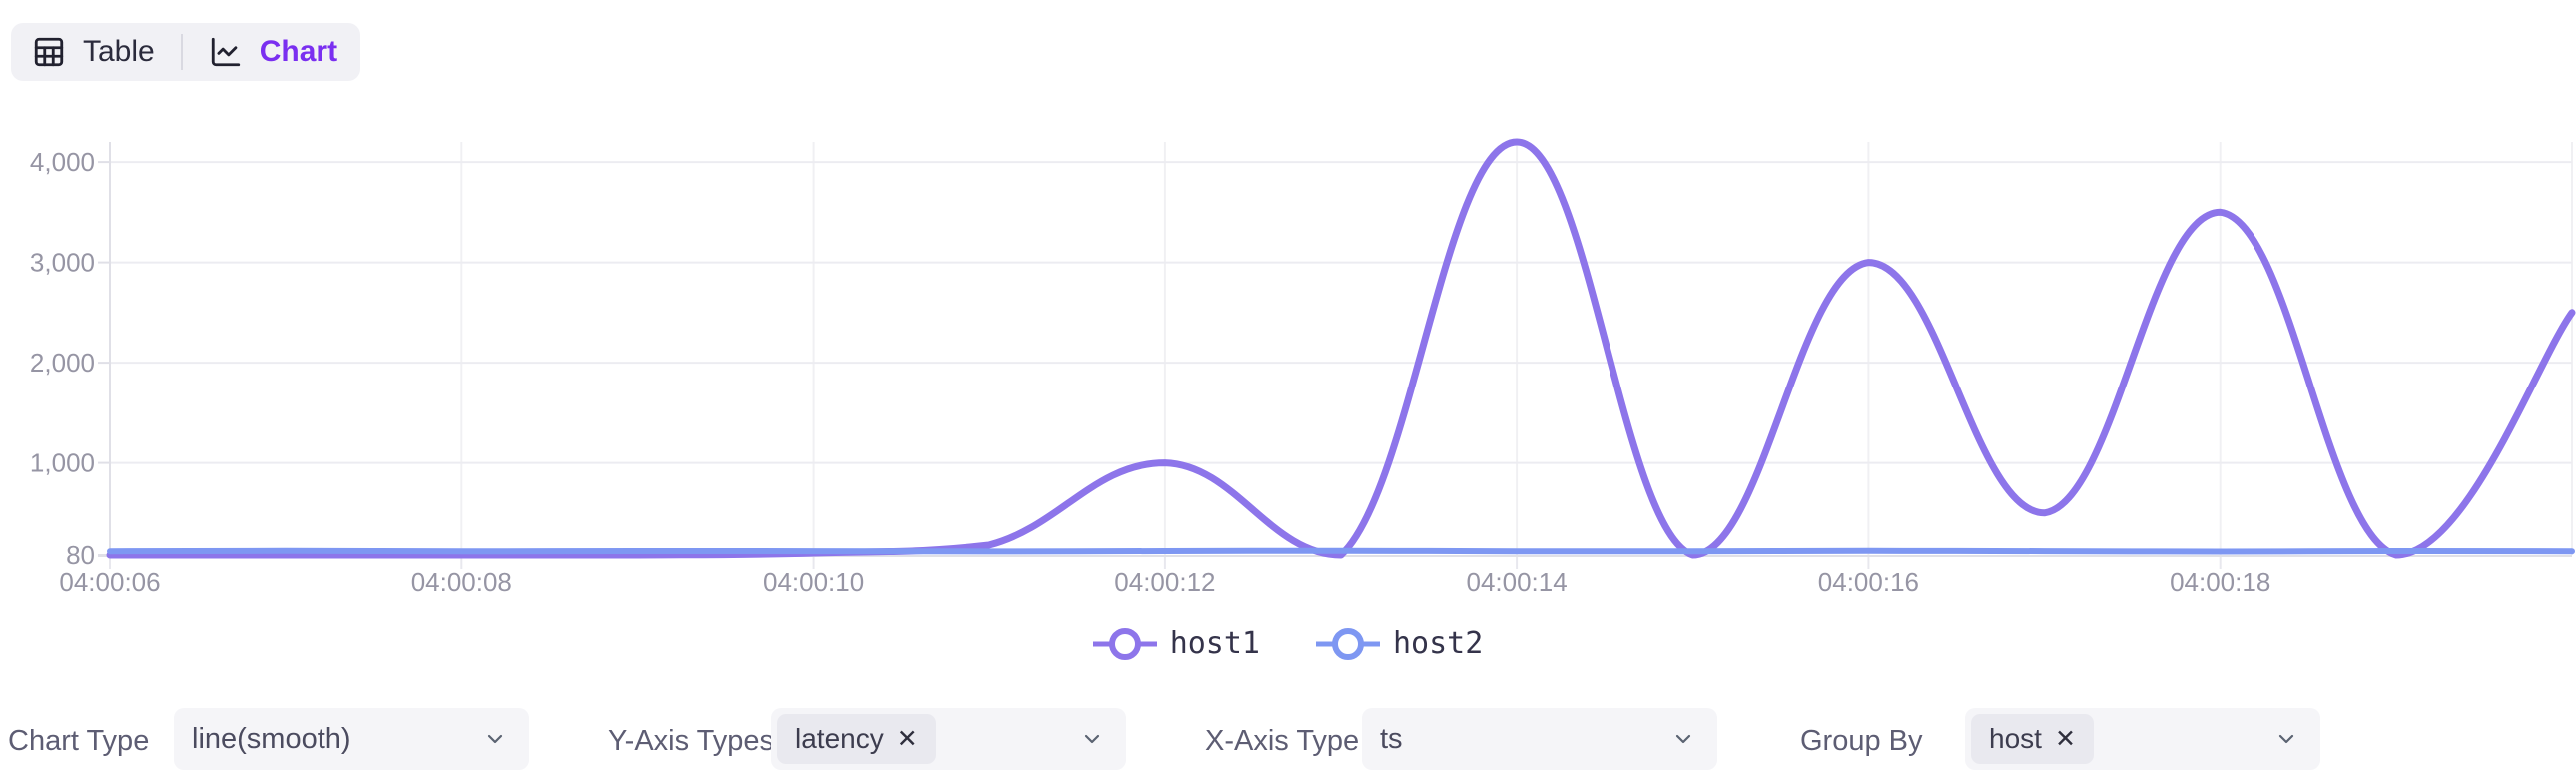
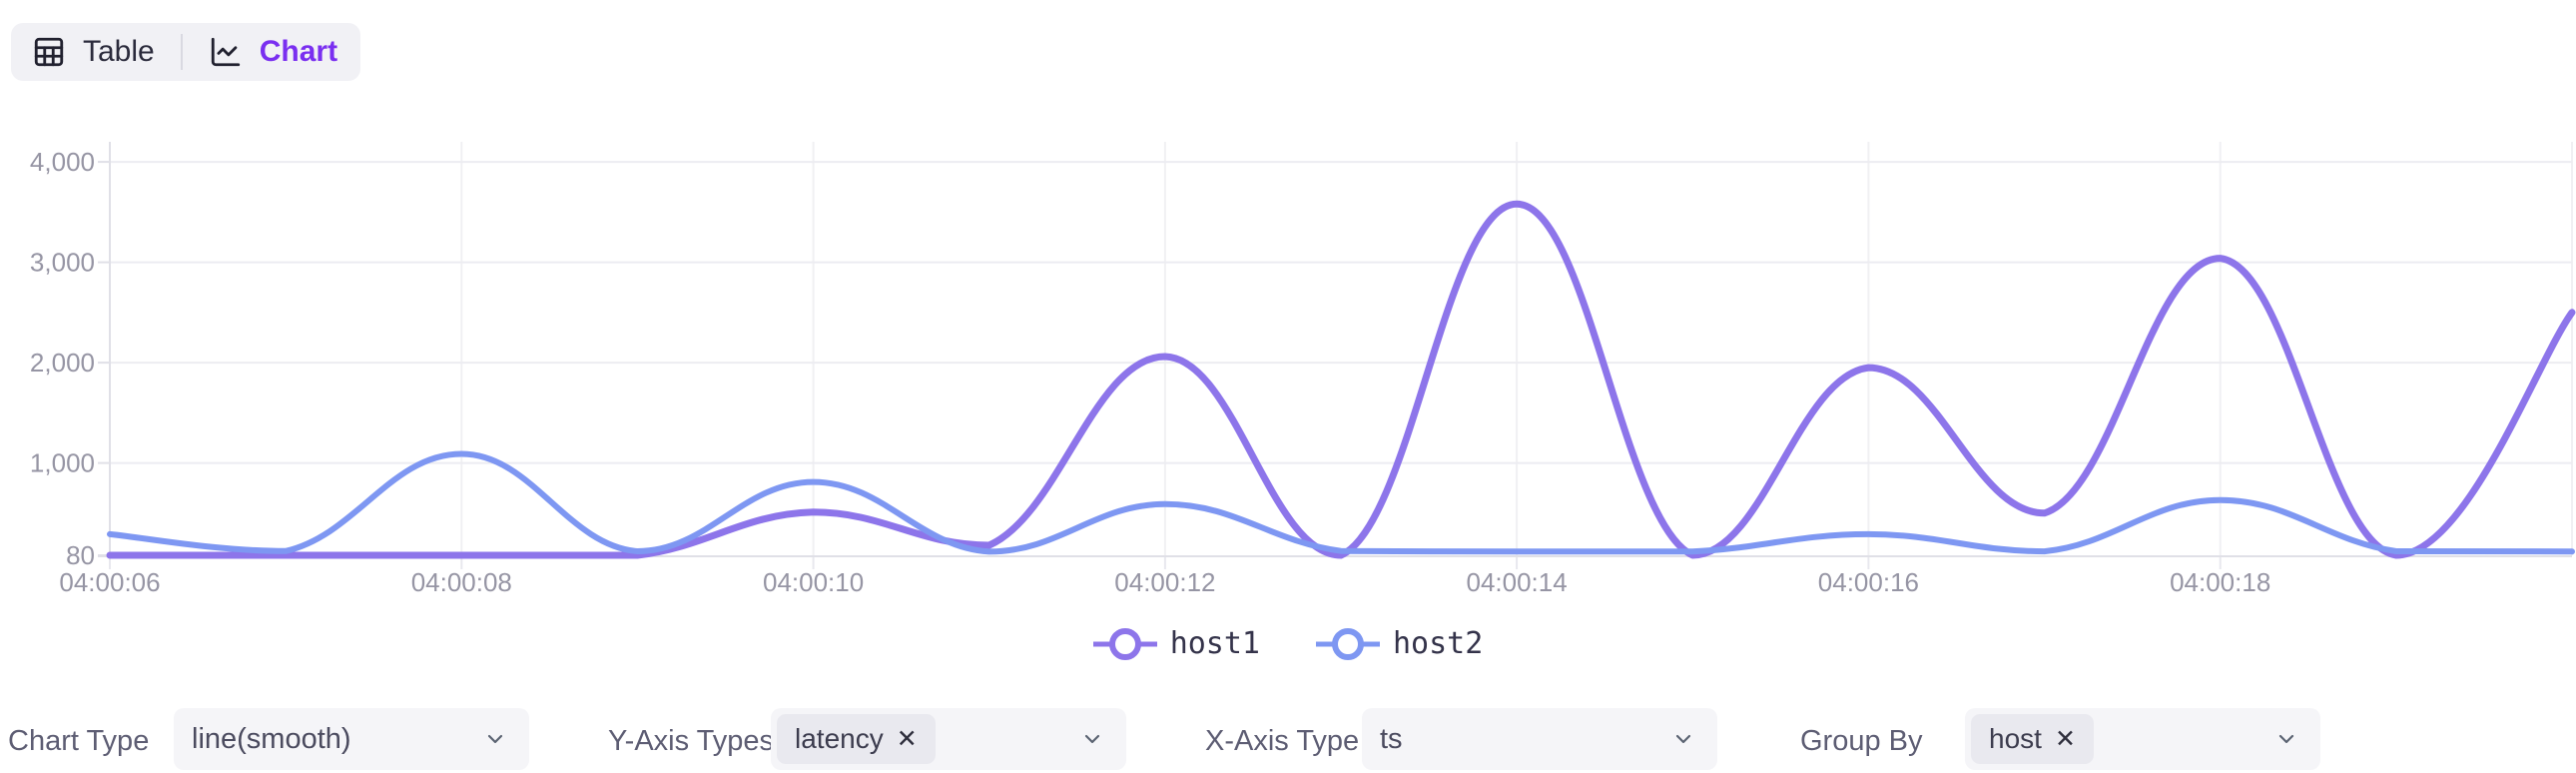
host2/04:00:06: 120 -> 290
host2/04:00:08: 120 -> 1090
host1/04:00:10: 100 -> 510
host2/04:00:10: 120 -> 810
host1/04:00:12: 1000 -> 2060
host2/04:00:12: 120 -> 590
host1/04:00:14: 4200 -> 3580
host1/04:00:16: 3000 -> 1950
host2/04:00:16: 120 -> 290
host1/04:00:18: 3500 -> 3040
host2/04:00:18: 120 -> 630
